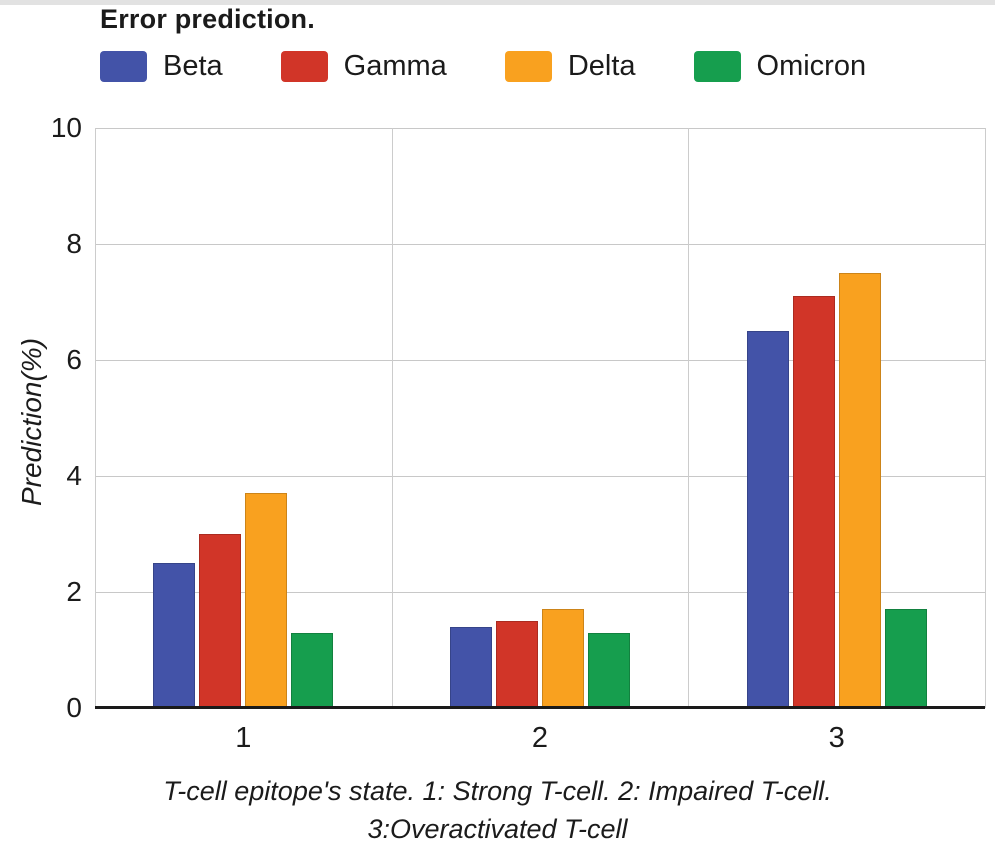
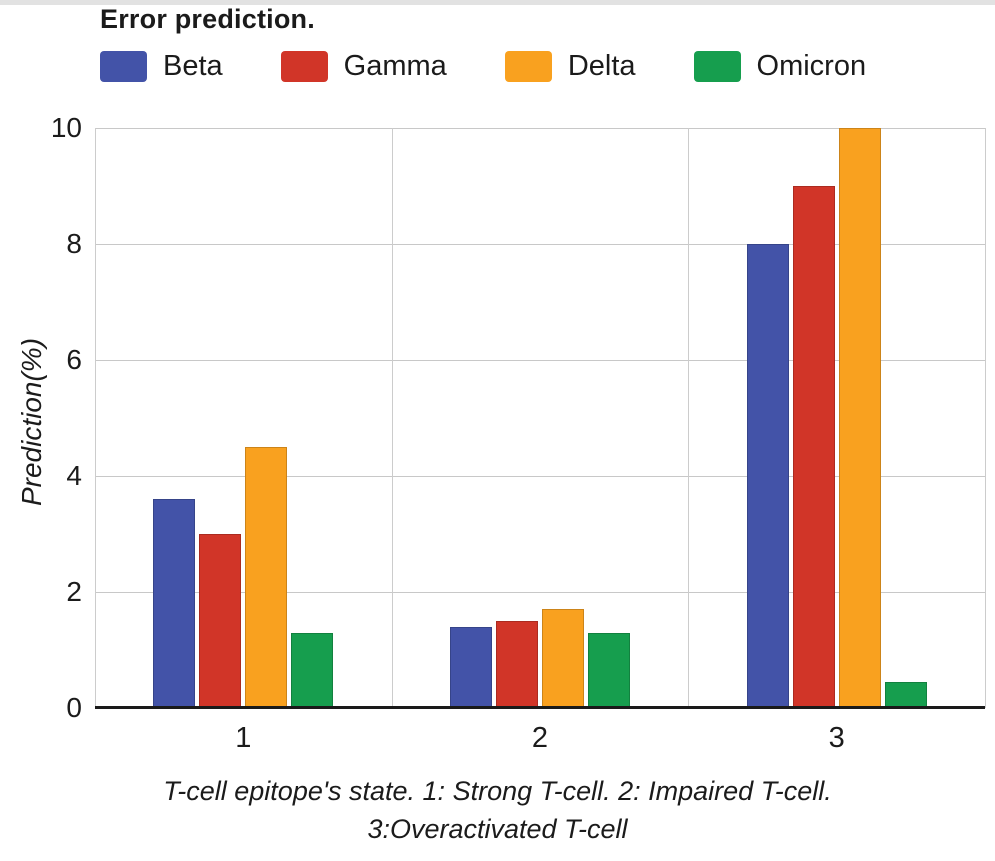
Beta/1: 2.5 -> 3.6
Delta/1: 3.7 -> 4.5
Beta/3: 6.5 -> 8.0
Gamma/3: 7.1 -> 9.0
Delta/3: 7.5 -> 10.0
Omicron/3: 1.7 -> 0.5
